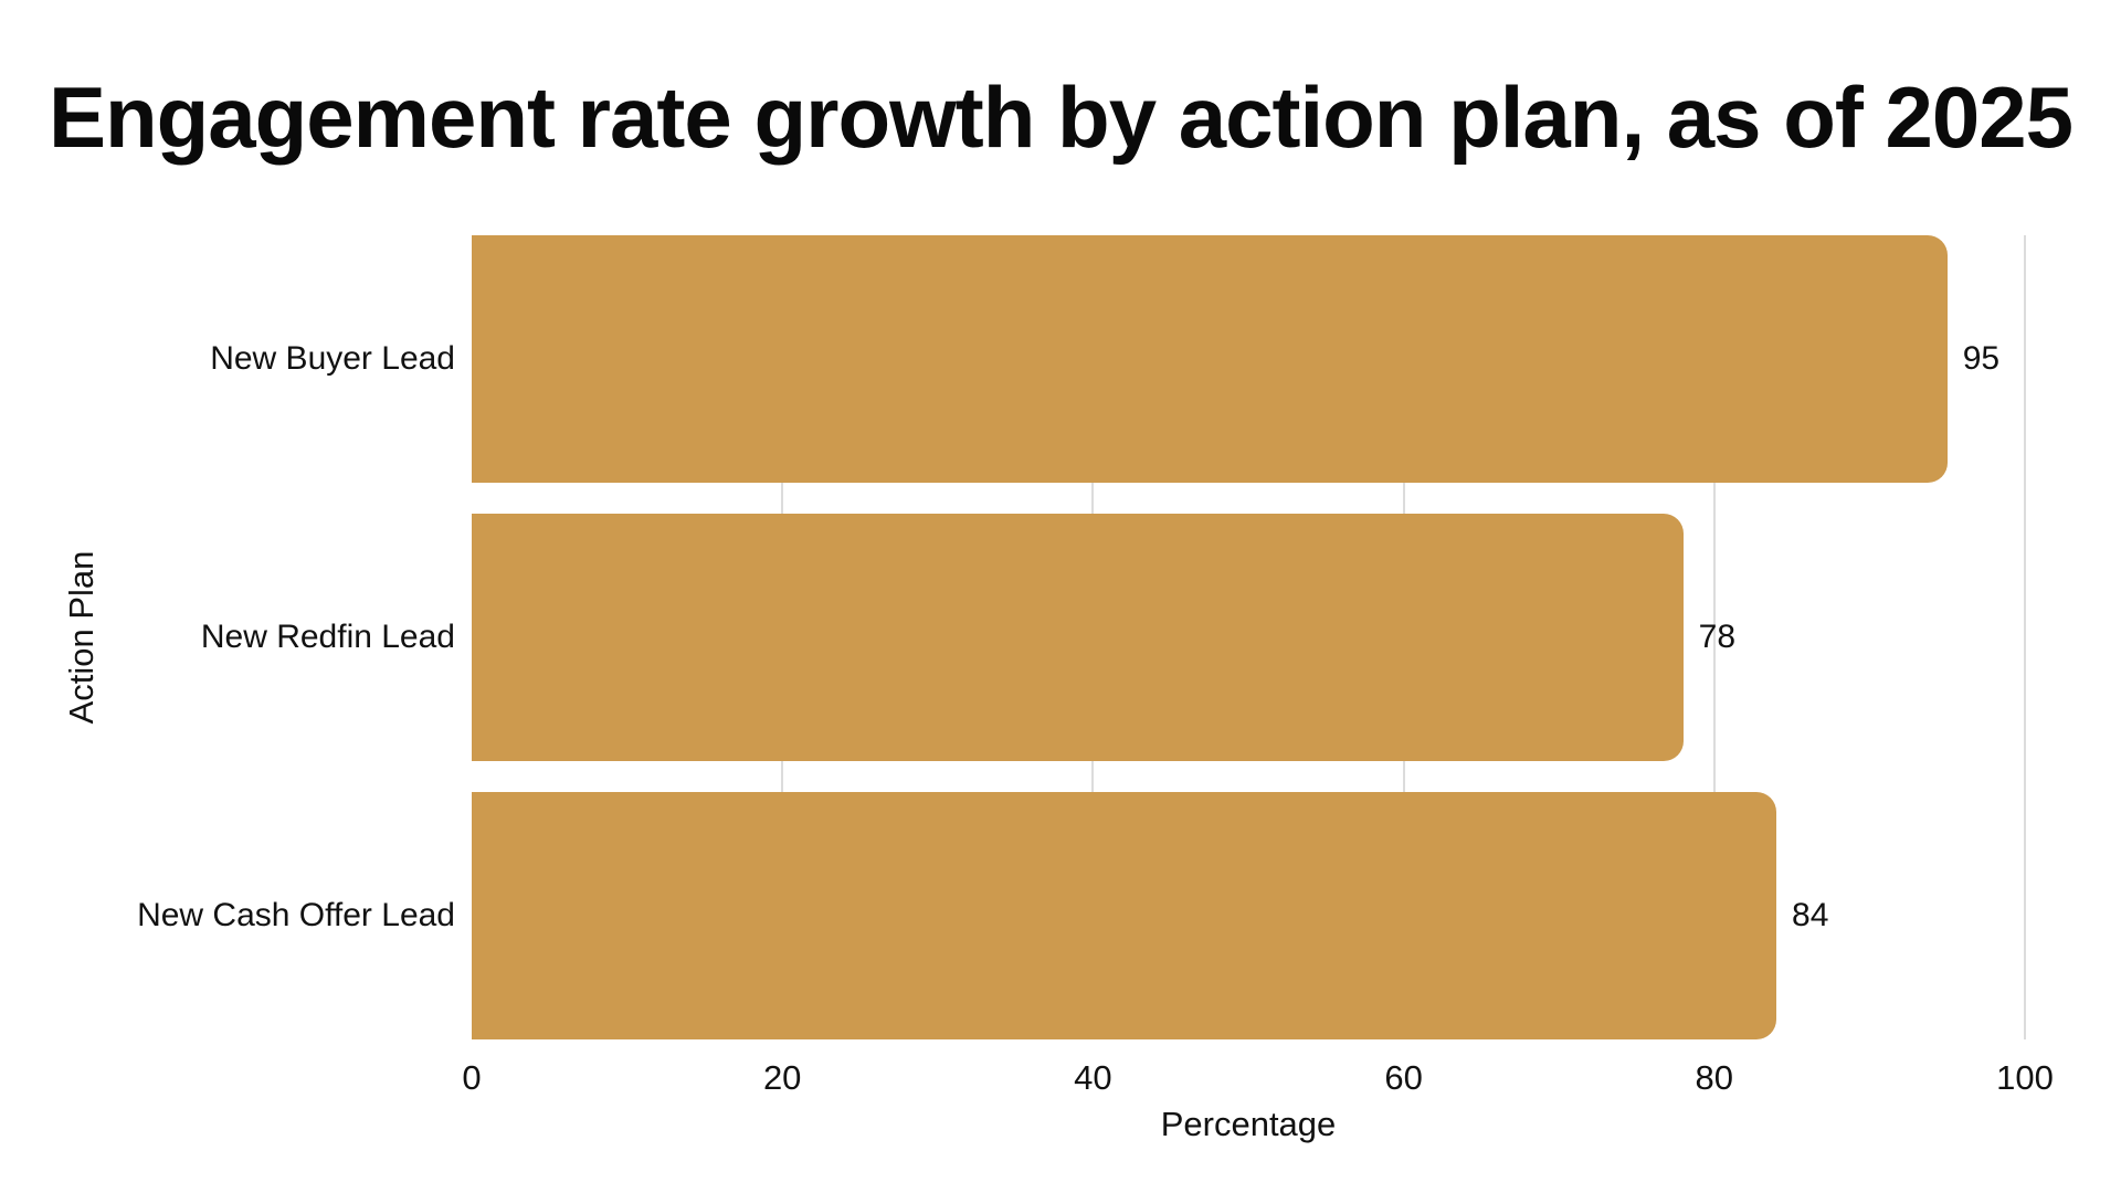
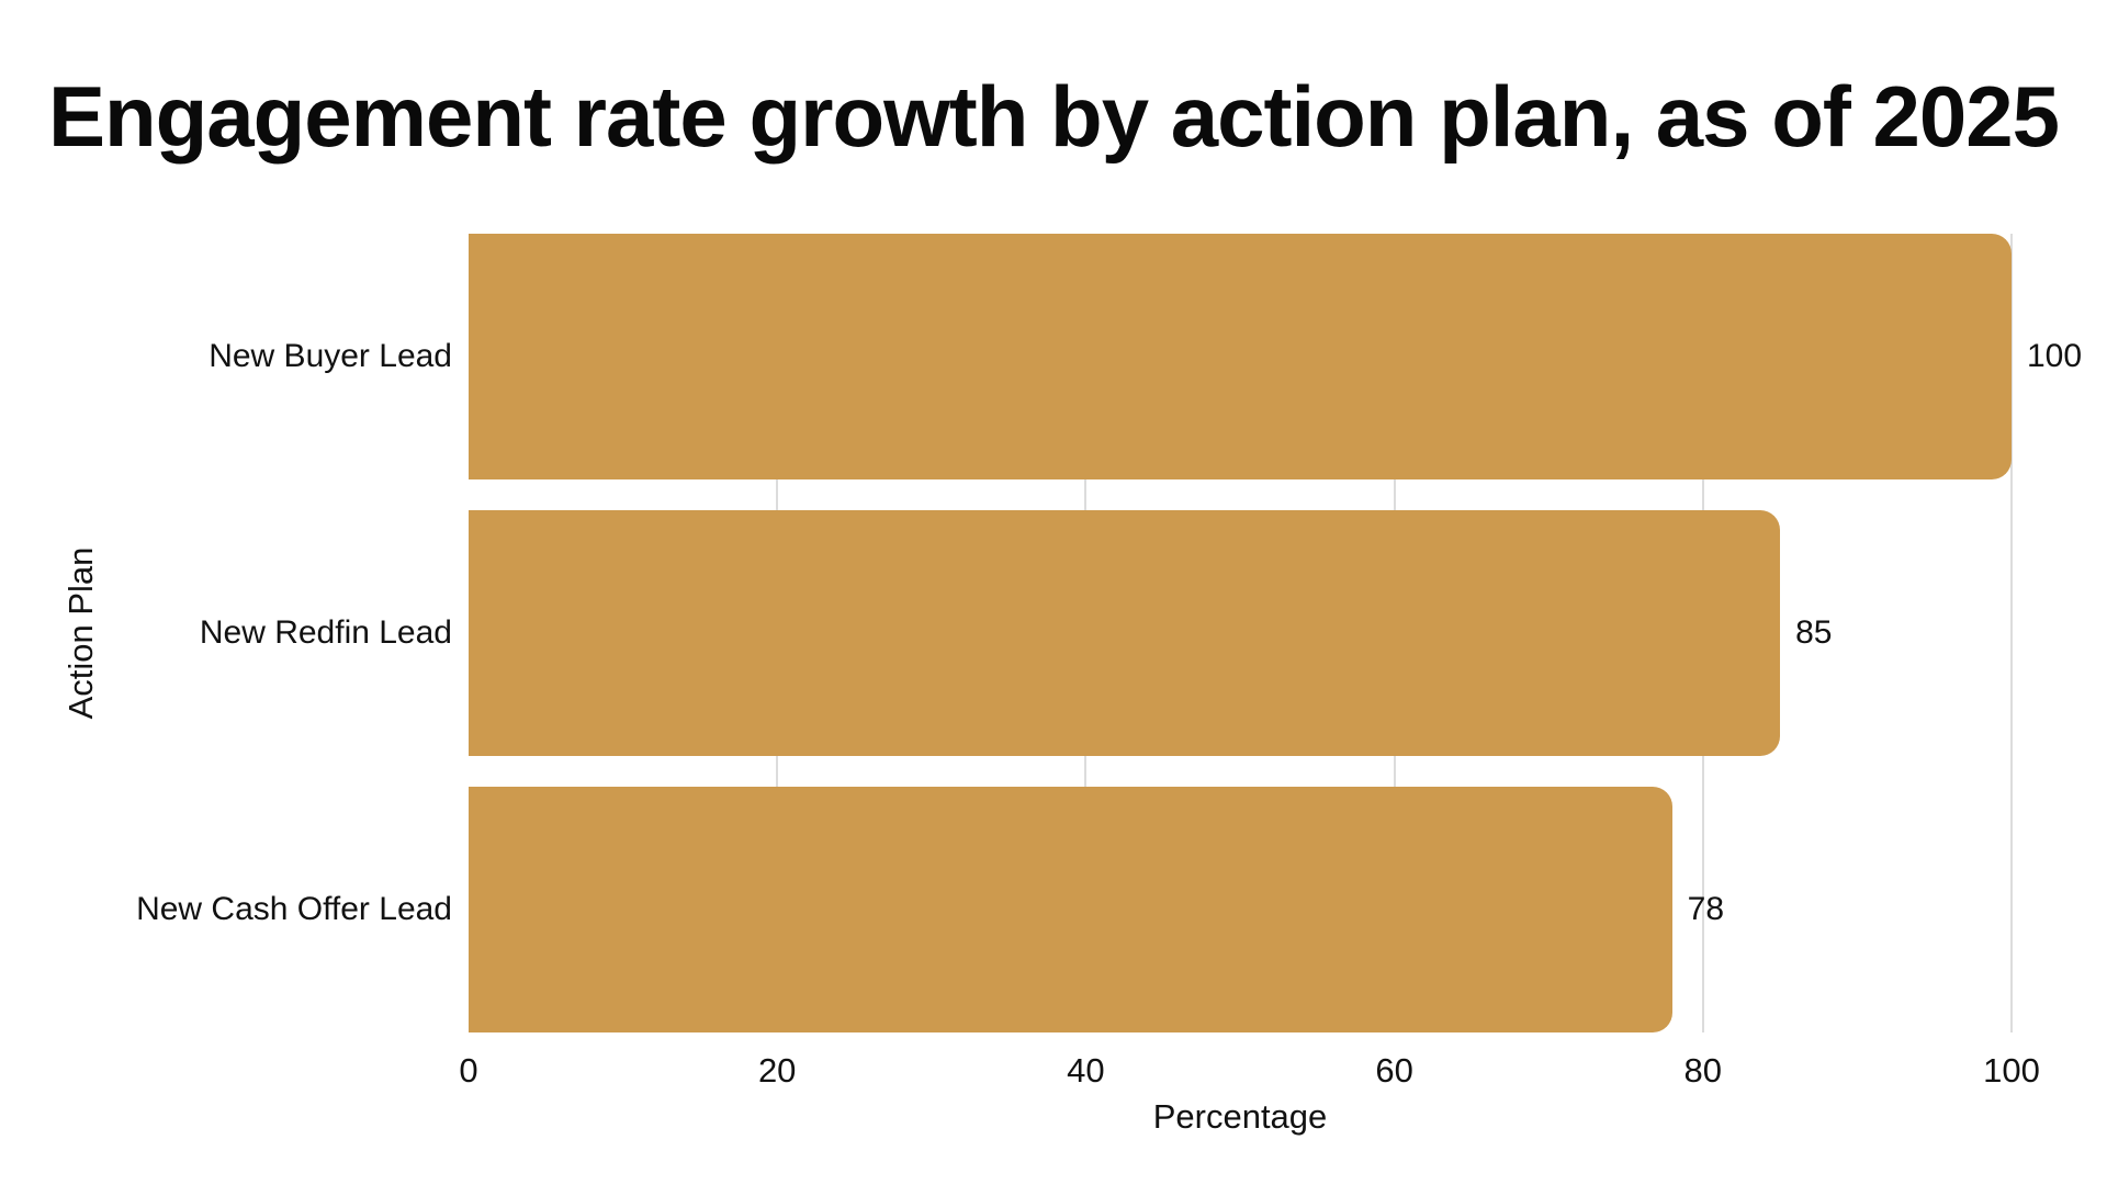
New Buyer Lead: 95 -> 100
New Redfin Lead: 78 -> 85
New Cash Offer Lead: 84 -> 78
